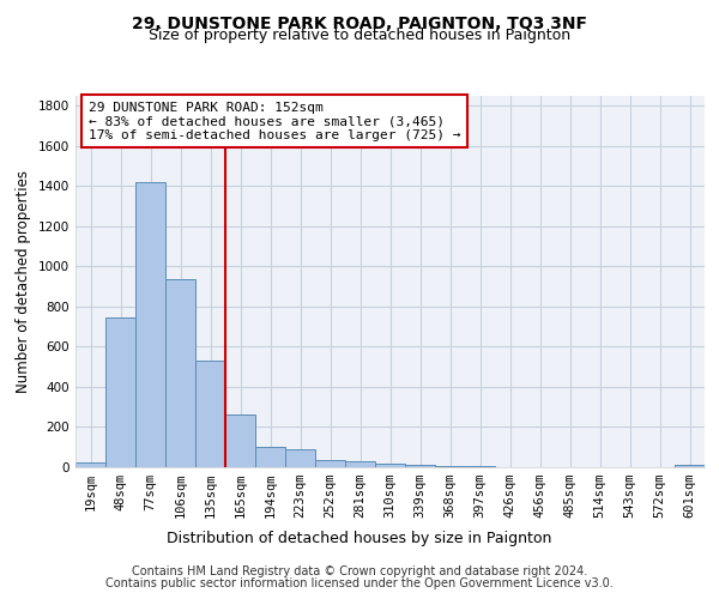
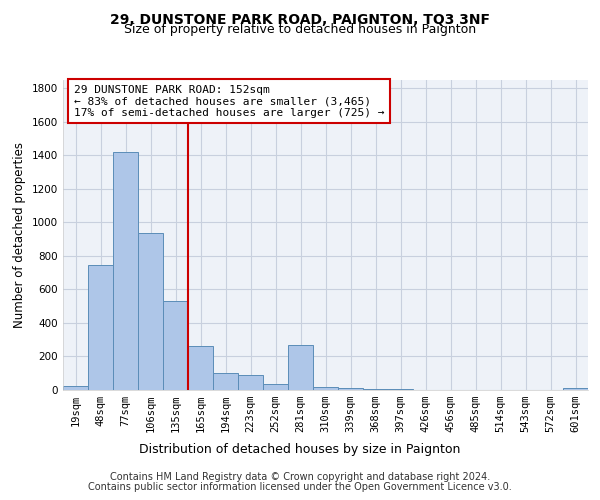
281sqm: 30 -> 270
